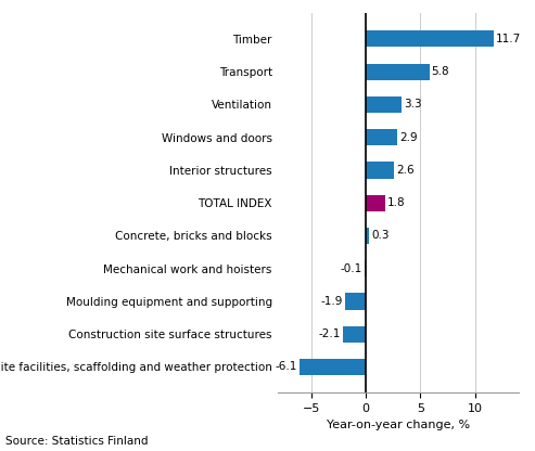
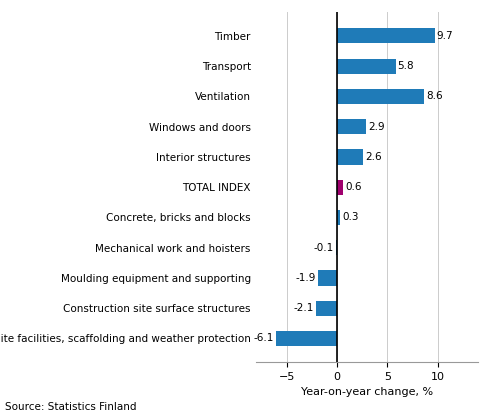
Timber: 11.7 -> 9.7
Ventilation: 3.3 -> 8.6
TOTAL INDEX: 1.8 -> 0.6
